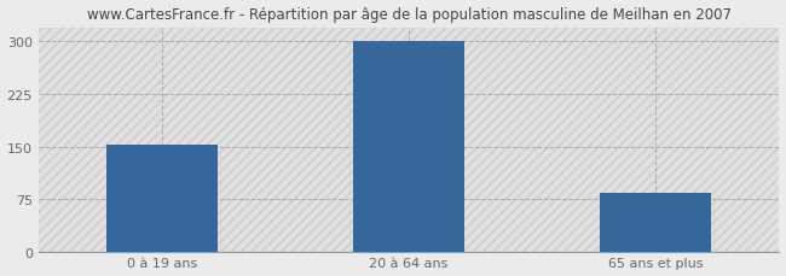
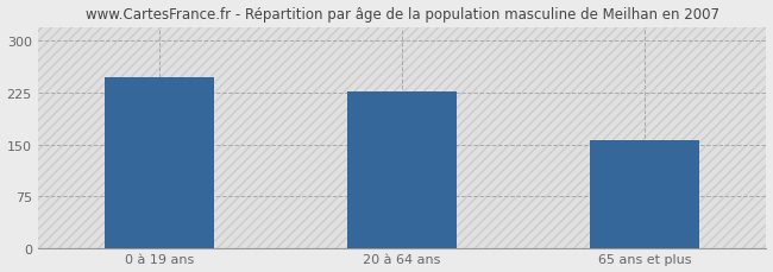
0 à 19 ans: 153 -> 248
20 à 64 ans: 300 -> 226
65 ans et plus: 84 -> 156
